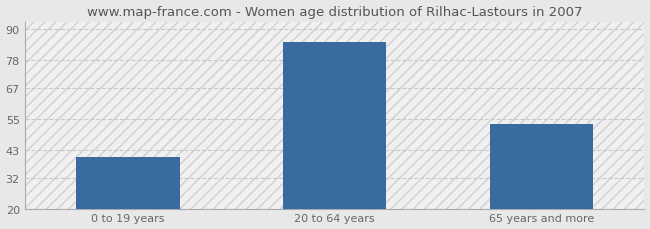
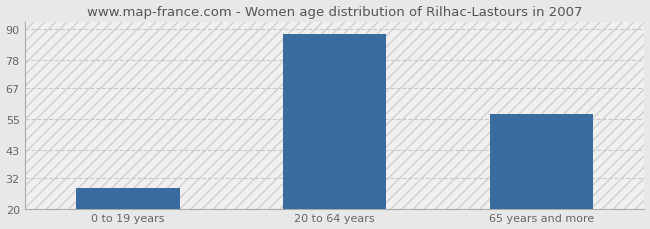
0 to 19 years: 40 -> 28
20 to 64 years: 85 -> 88
65 years and more: 53 -> 57
